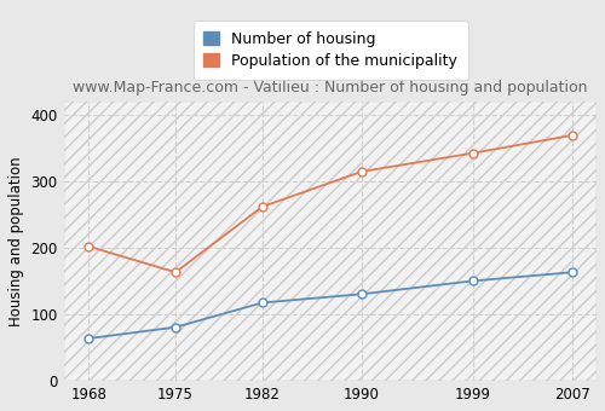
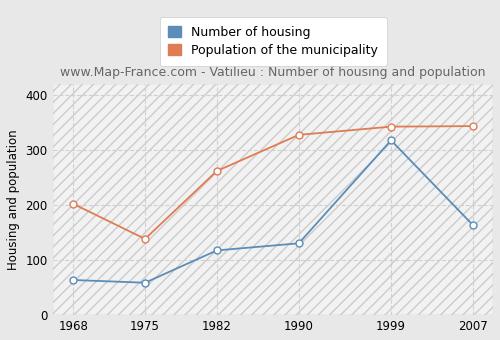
Number of housing/1975: 80 -> 58
Population of the municipality/1975: 163 -> 138
Population of the municipality/1990: 315 -> 328
Number of housing/1999: 150 -> 318
Population of the municipality/2007: 370 -> 344
